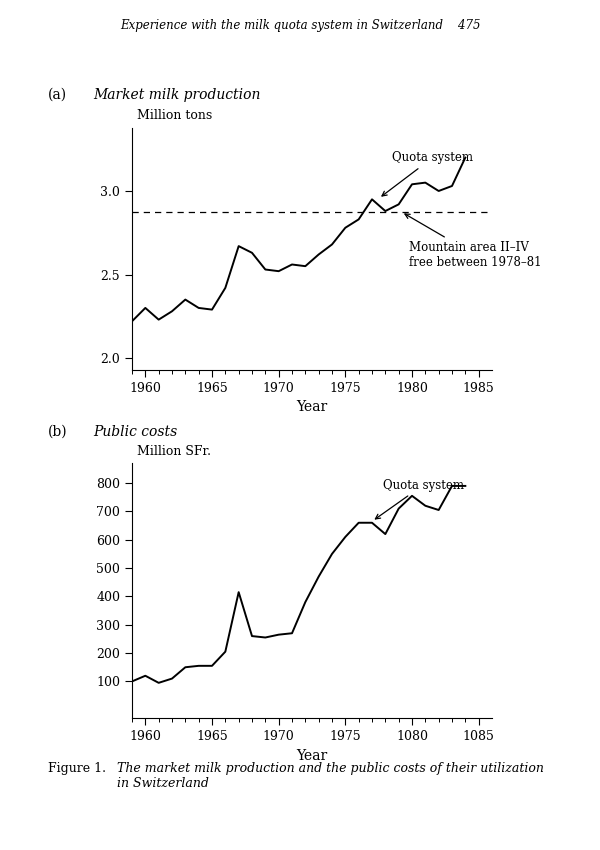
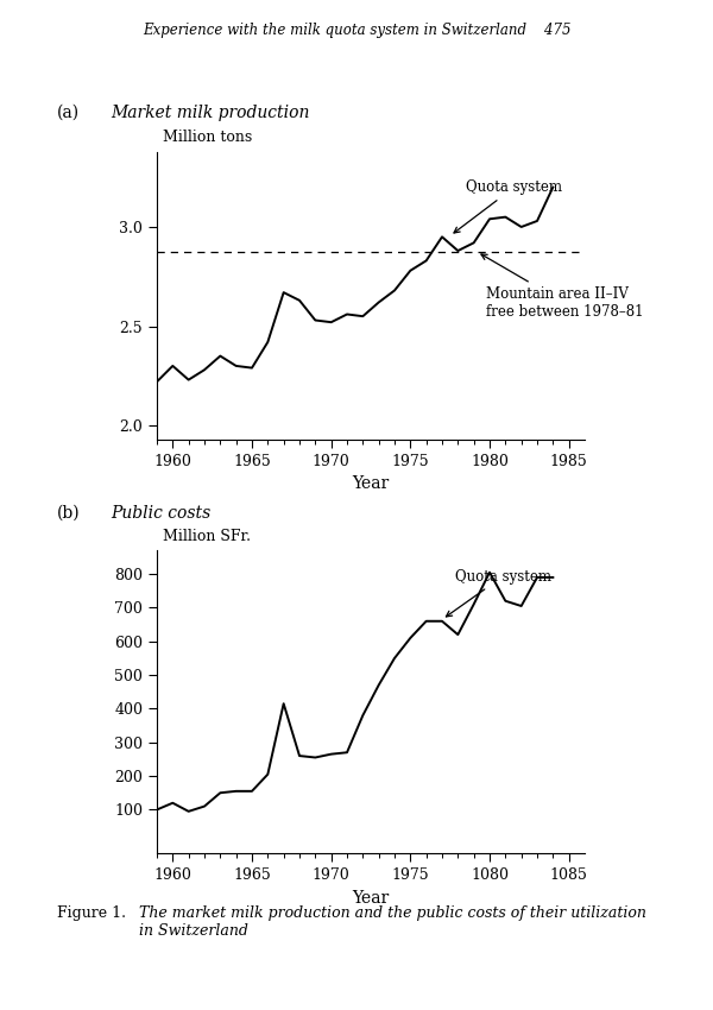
1080: 755 -> 805
